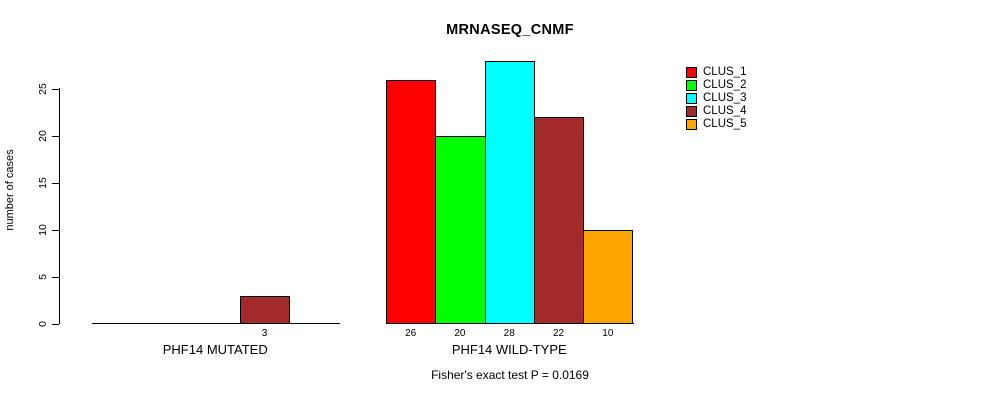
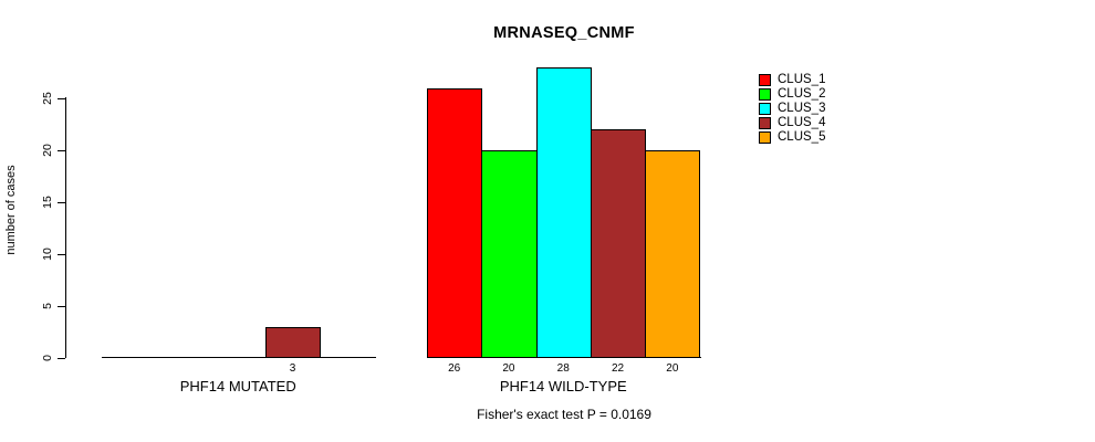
CLUS_5/PHF14 WILD-TYPE: 10 -> 20
